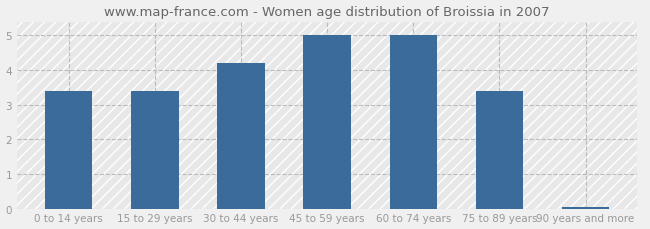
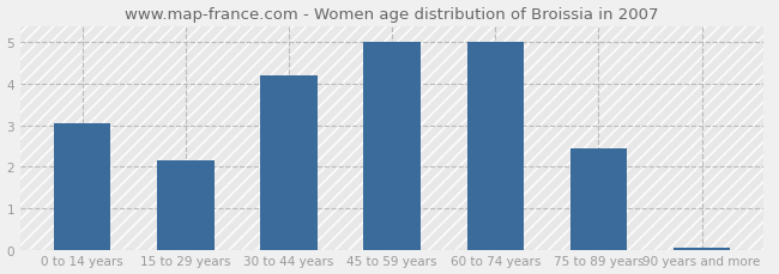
0 to 14 years: 3.40 -> 3.05
15 to 29 years: 3.40 -> 2.15
75 to 89 years: 3.40 -> 2.45
